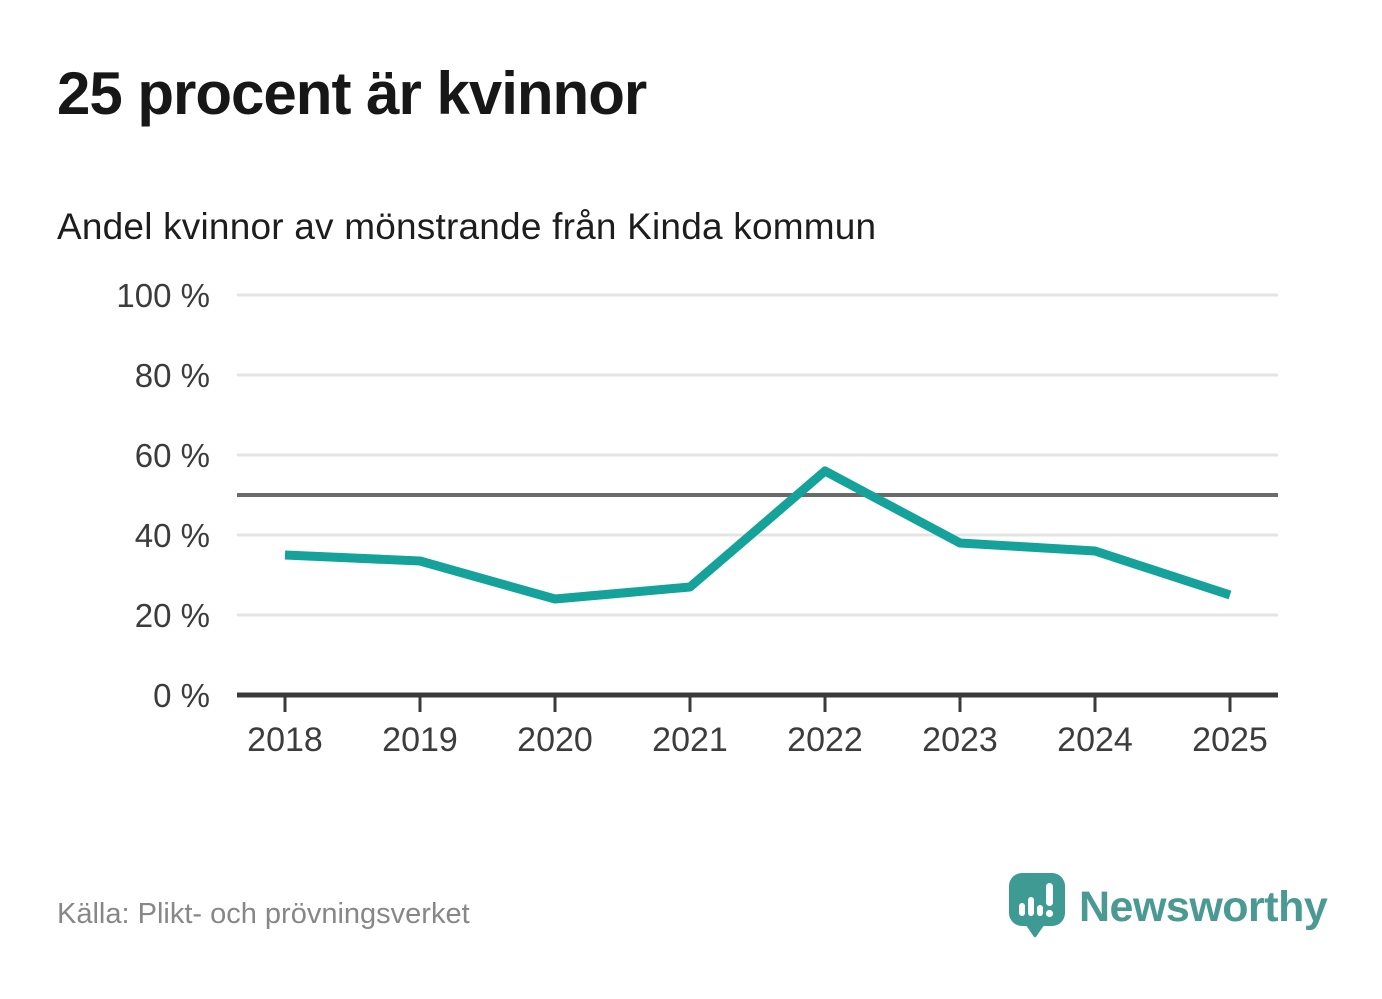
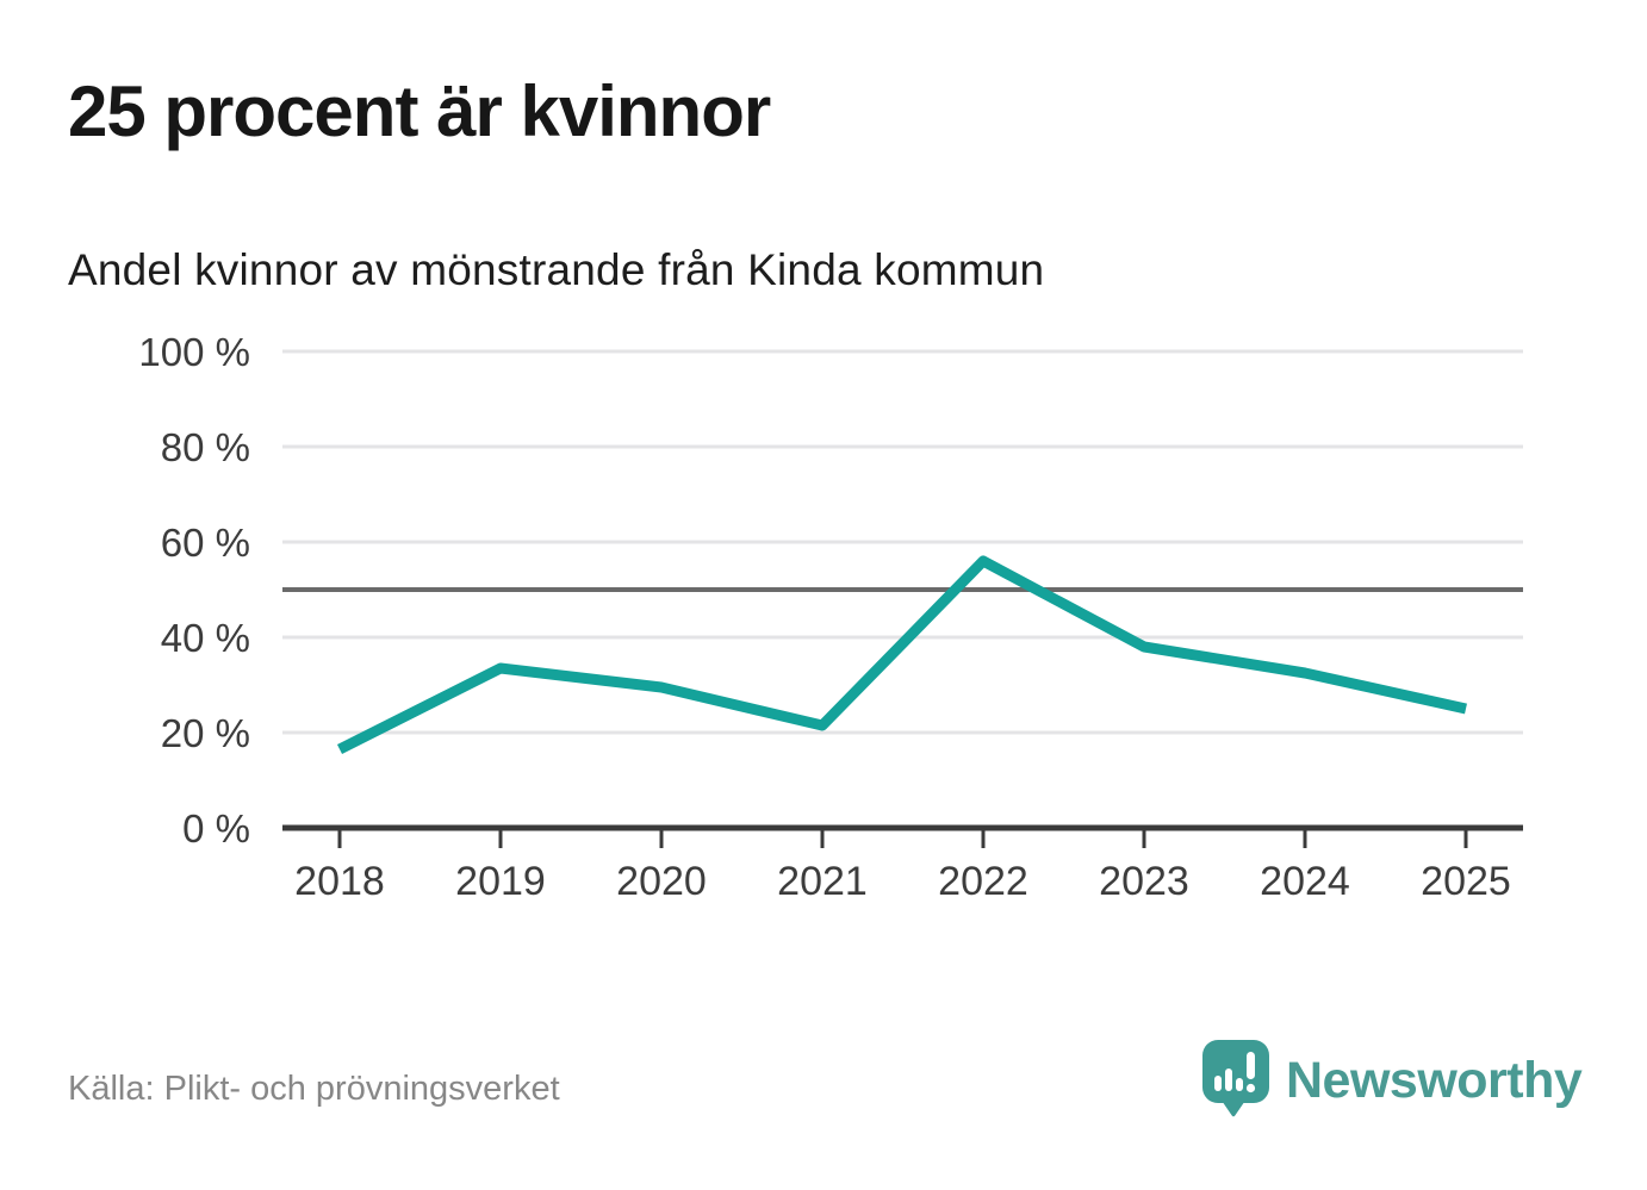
2018: 35% -> 16%
2020: 24% -> 30%
2021: 27% -> 22%
2024: 36% -> 32%
